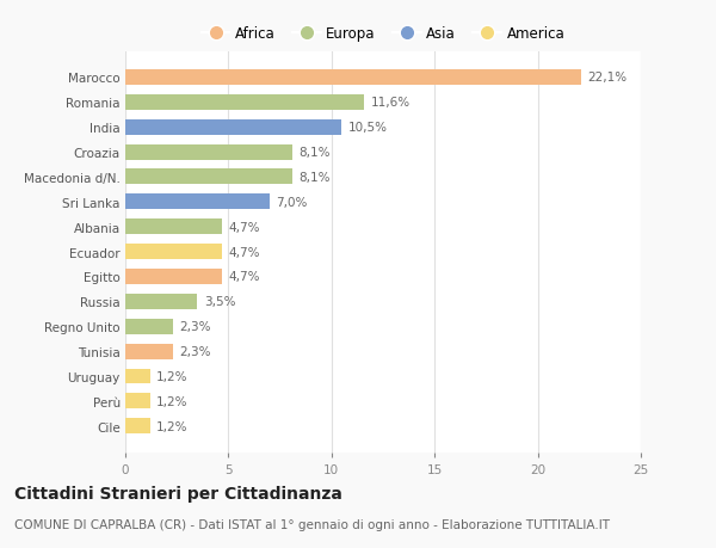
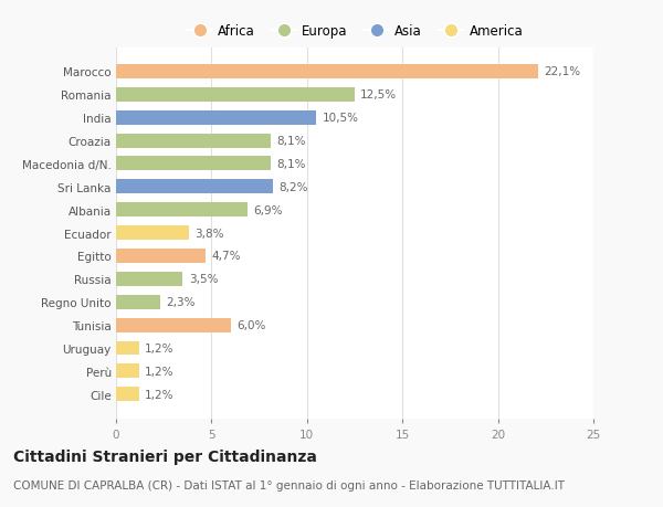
Romania: 11,6% -> 12,5%
Sri Lanka: 7,0% -> 8,2%
Albania: 4,7% -> 6,9%
Ecuador: 4,7% -> 3,8%
Tunisia: 2,3% -> 6,0%
